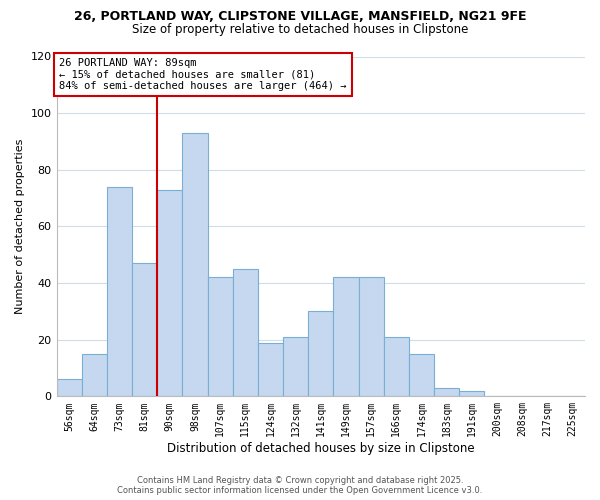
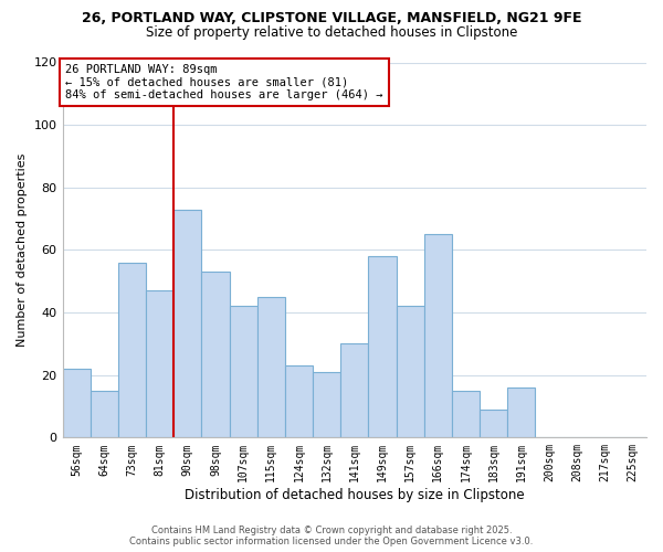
56sqm: 6 -> 22
73sqm: 74 -> 56
98sqm: 93 -> 53
124sqm: 19 -> 23
149sqm: 42 -> 58
166sqm: 21 -> 65
183sqm: 3 -> 9
191sqm: 2 -> 16
